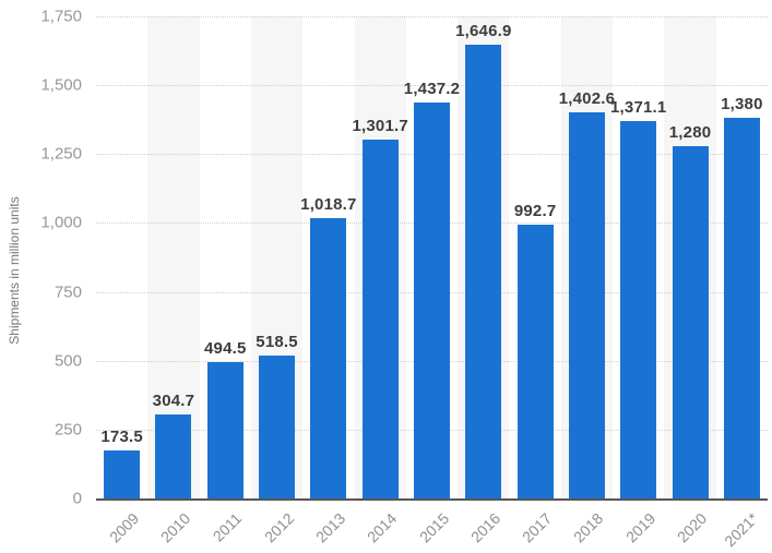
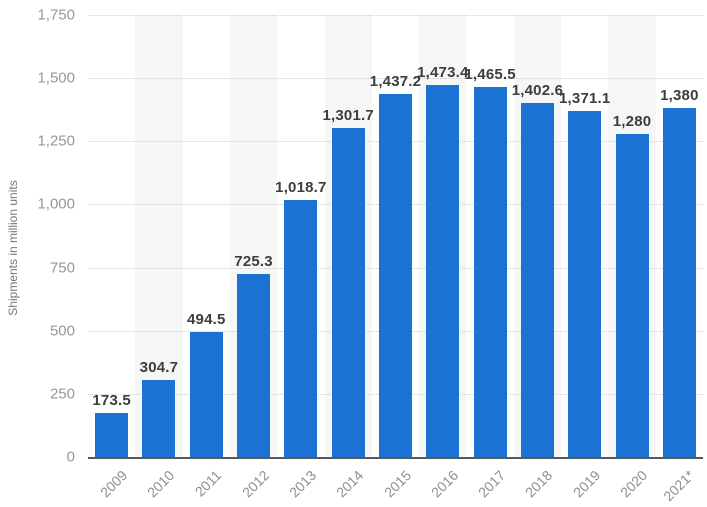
2012: 518.5 -> 725.3
2016: 1,646.9 -> 1,473.4
2017: 992.7 -> 1,465.5
